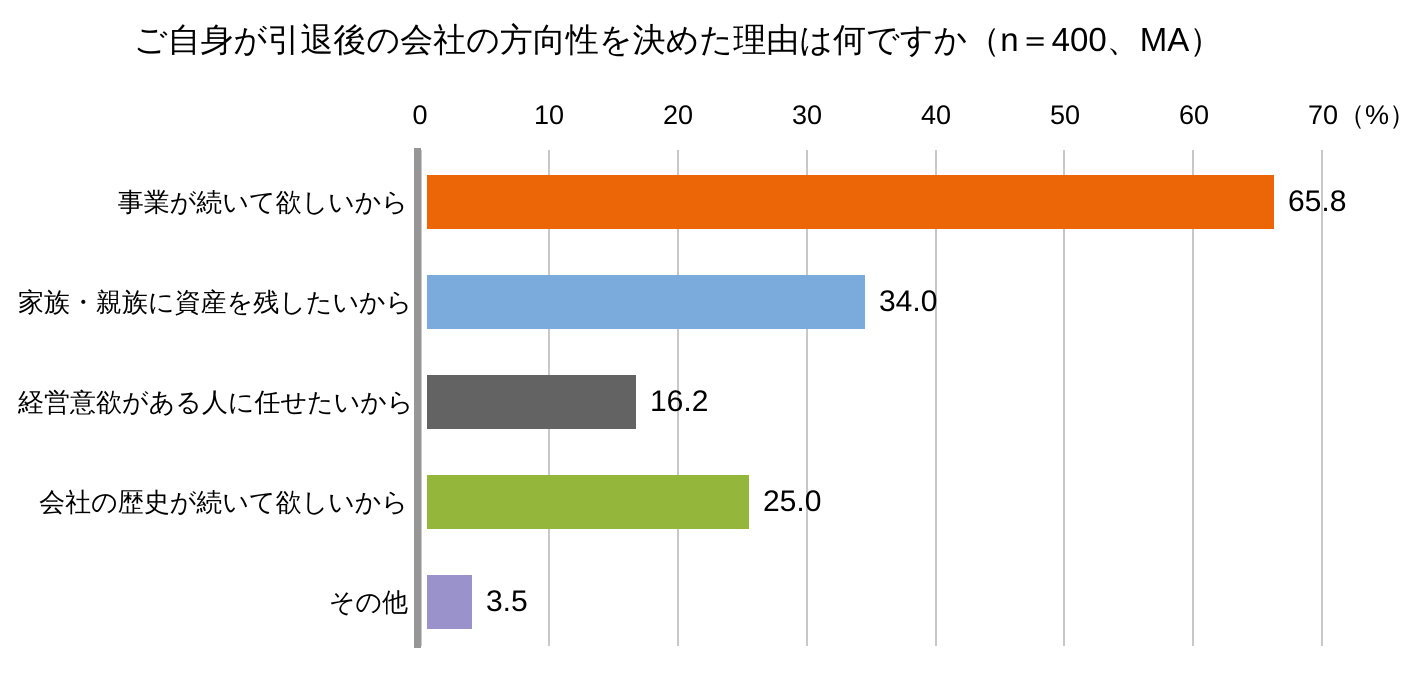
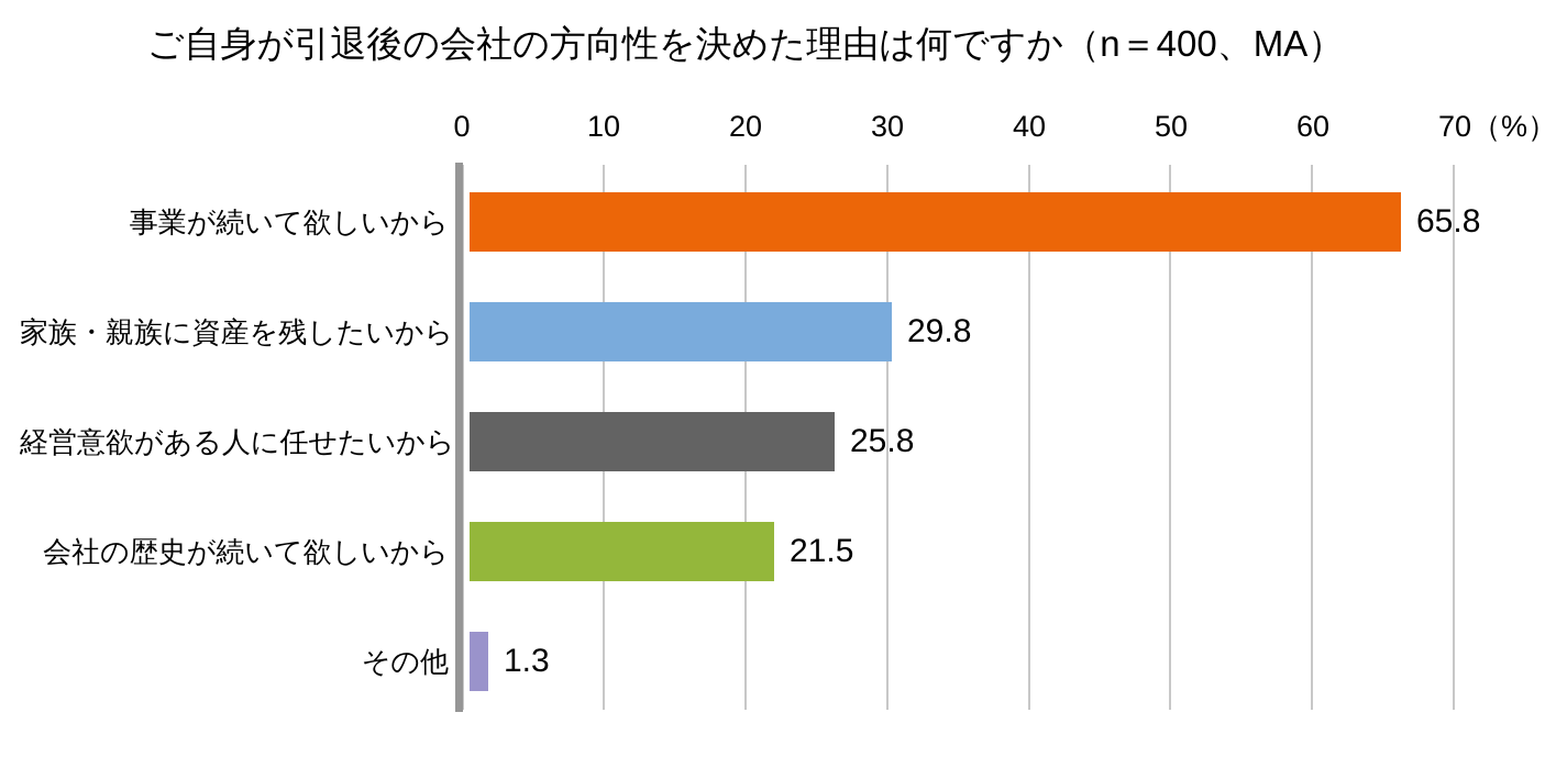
家族・親族に資産を残したいから: 34.0 -> 29.8
経営意欲がある人に任せたいから: 16.2 -> 25.8
会社の歴史が続いて欲しいから: 25.0 -> 21.5
その他: 3.5 -> 1.3
